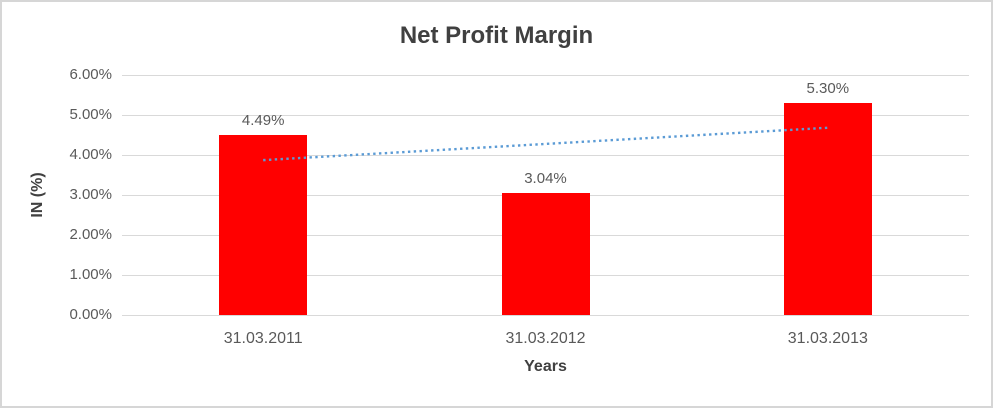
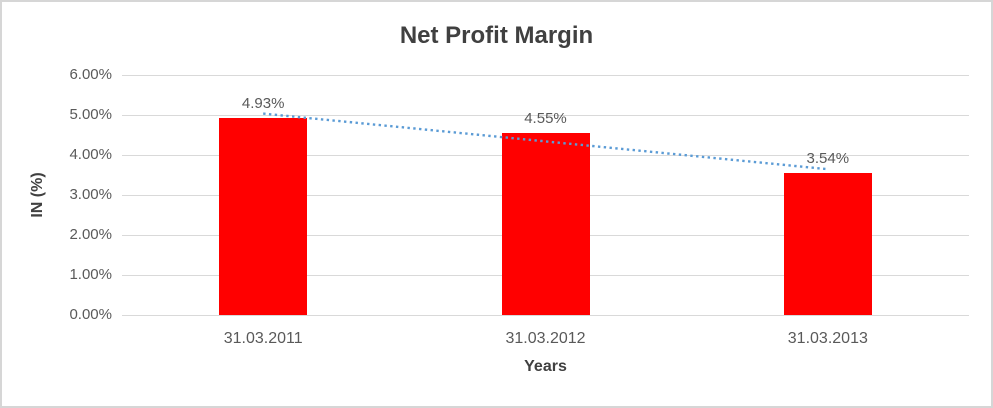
31.03.2011: 4.49% -> 4.93%
31.03.2012: 3.04% -> 4.55%
31.03.2013: 5.30% -> 3.54%
